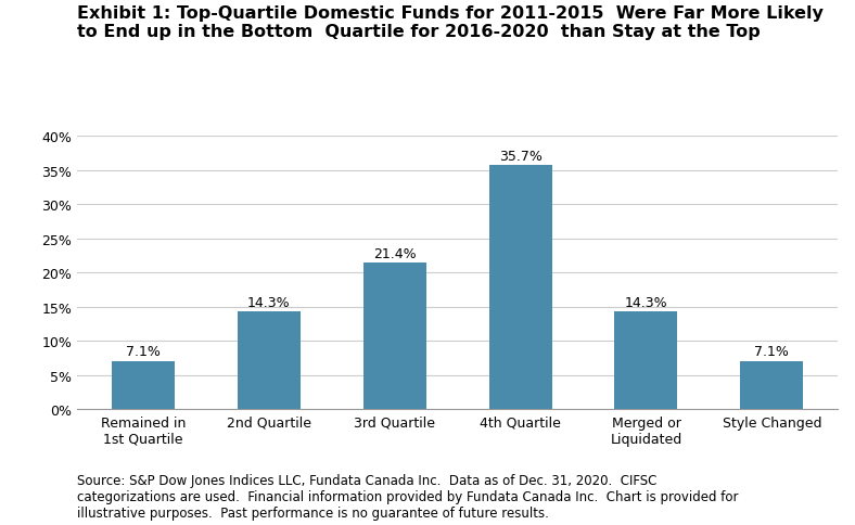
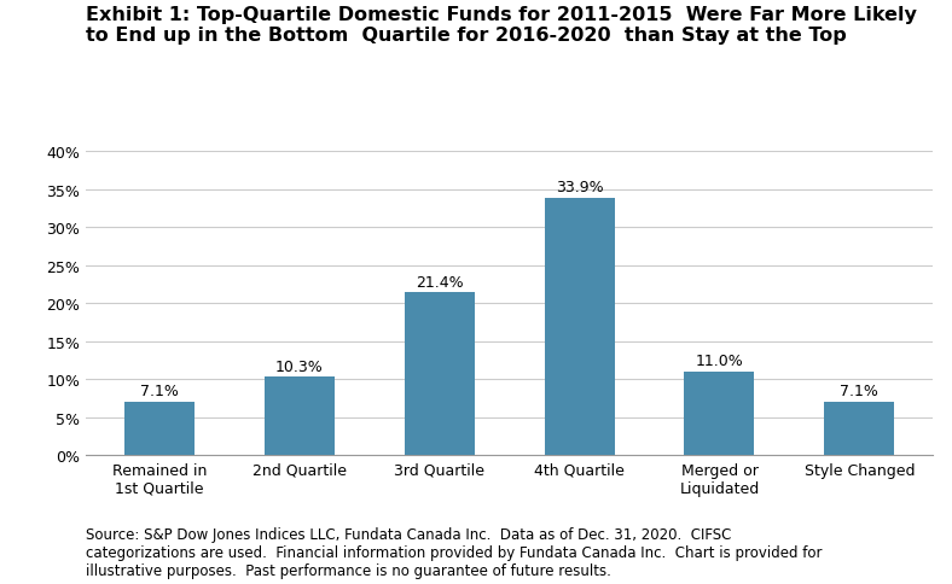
2nd Quartile: 14.3% -> 10.3%
4th Quartile: 35.7% -> 33.9%
Merged or Liquidated: 14.3% -> 11.0%
